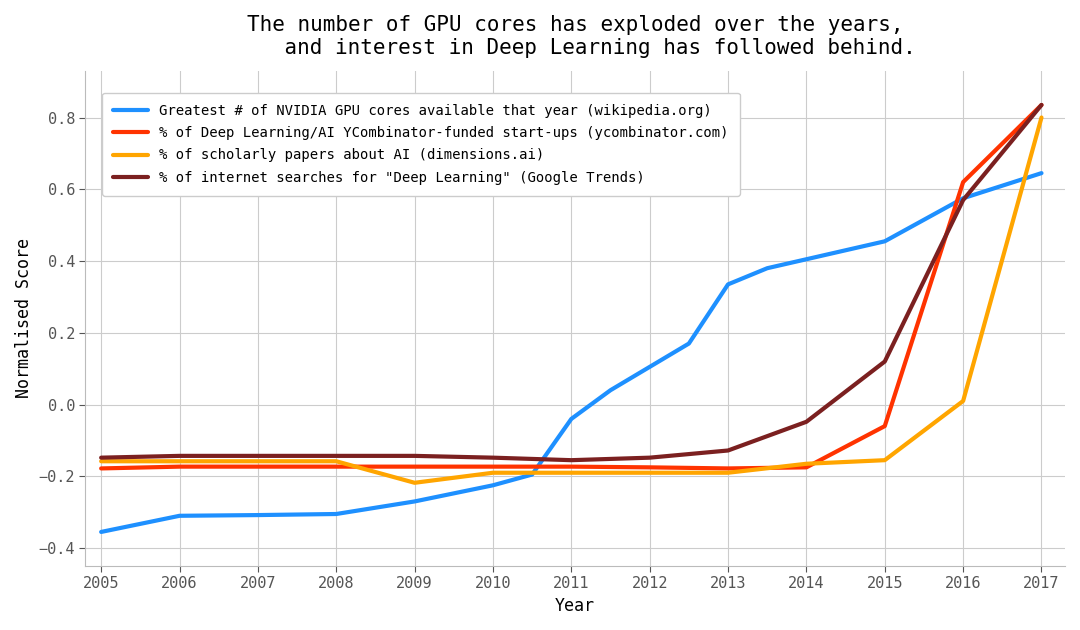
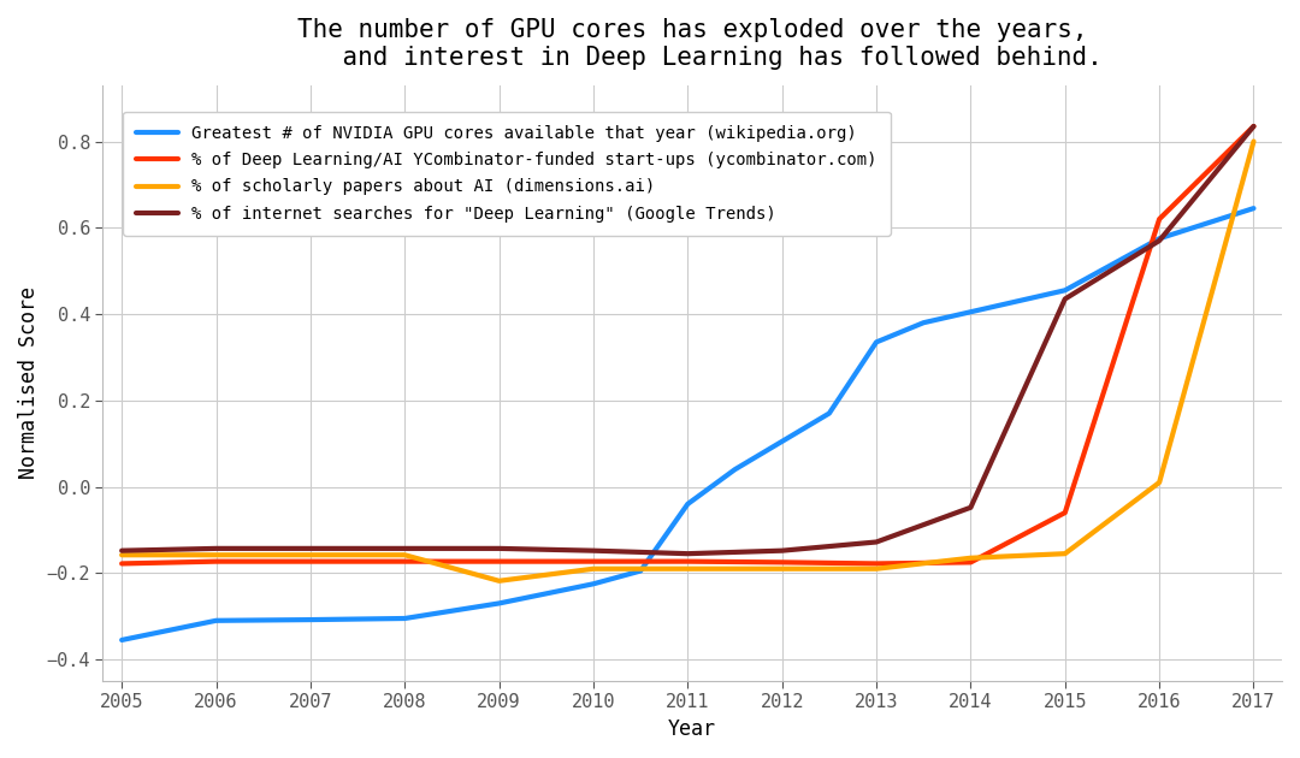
% of internet searches for "Deep Learning" (Google Trends)/2015: 0.120 -> 0.435
